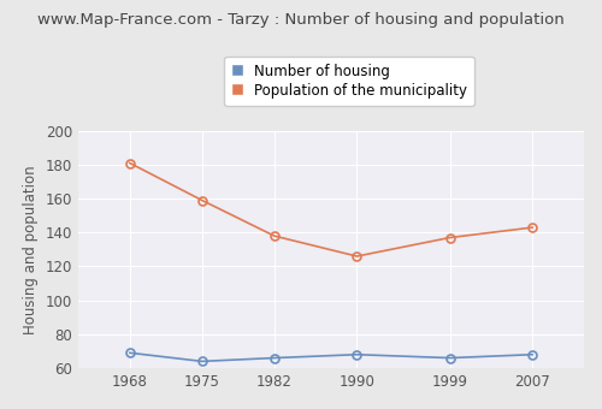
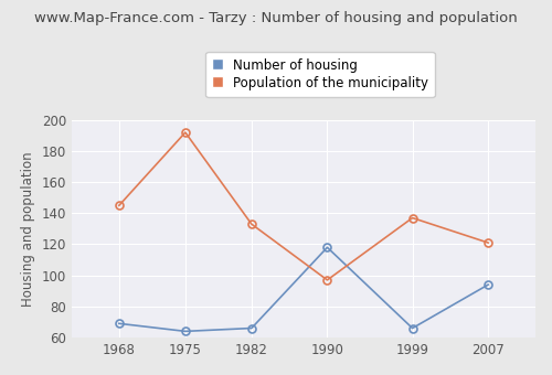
Population of the municipality/1968: 181 -> 145
Population of the municipality/1975: 159 -> 192
Population of the municipality/1982: 138 -> 133
Number of housing/1990: 68 -> 118
Population of the municipality/1990: 126 -> 97
Number of housing/2007: 68 -> 94
Population of the municipality/2007: 143 -> 121
